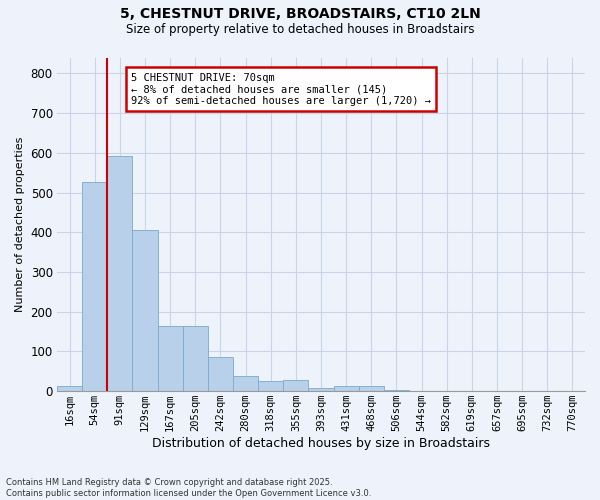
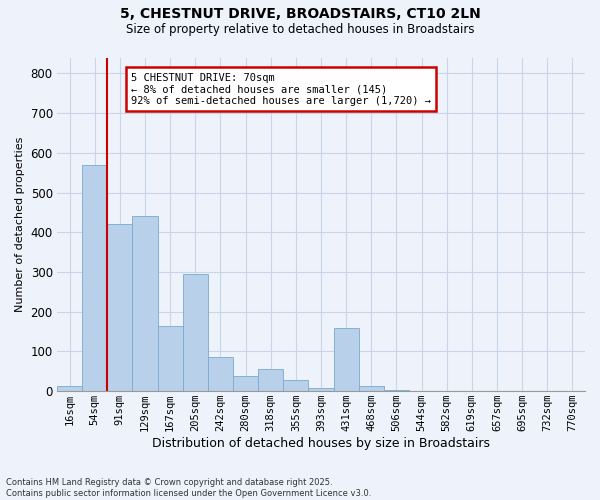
54sqm: 527 -> 570
91sqm: 593 -> 420
129sqm: 405 -> 440
205sqm: 163 -> 295
318sqm: 25 -> 55
431sqm: 13 -> 160
